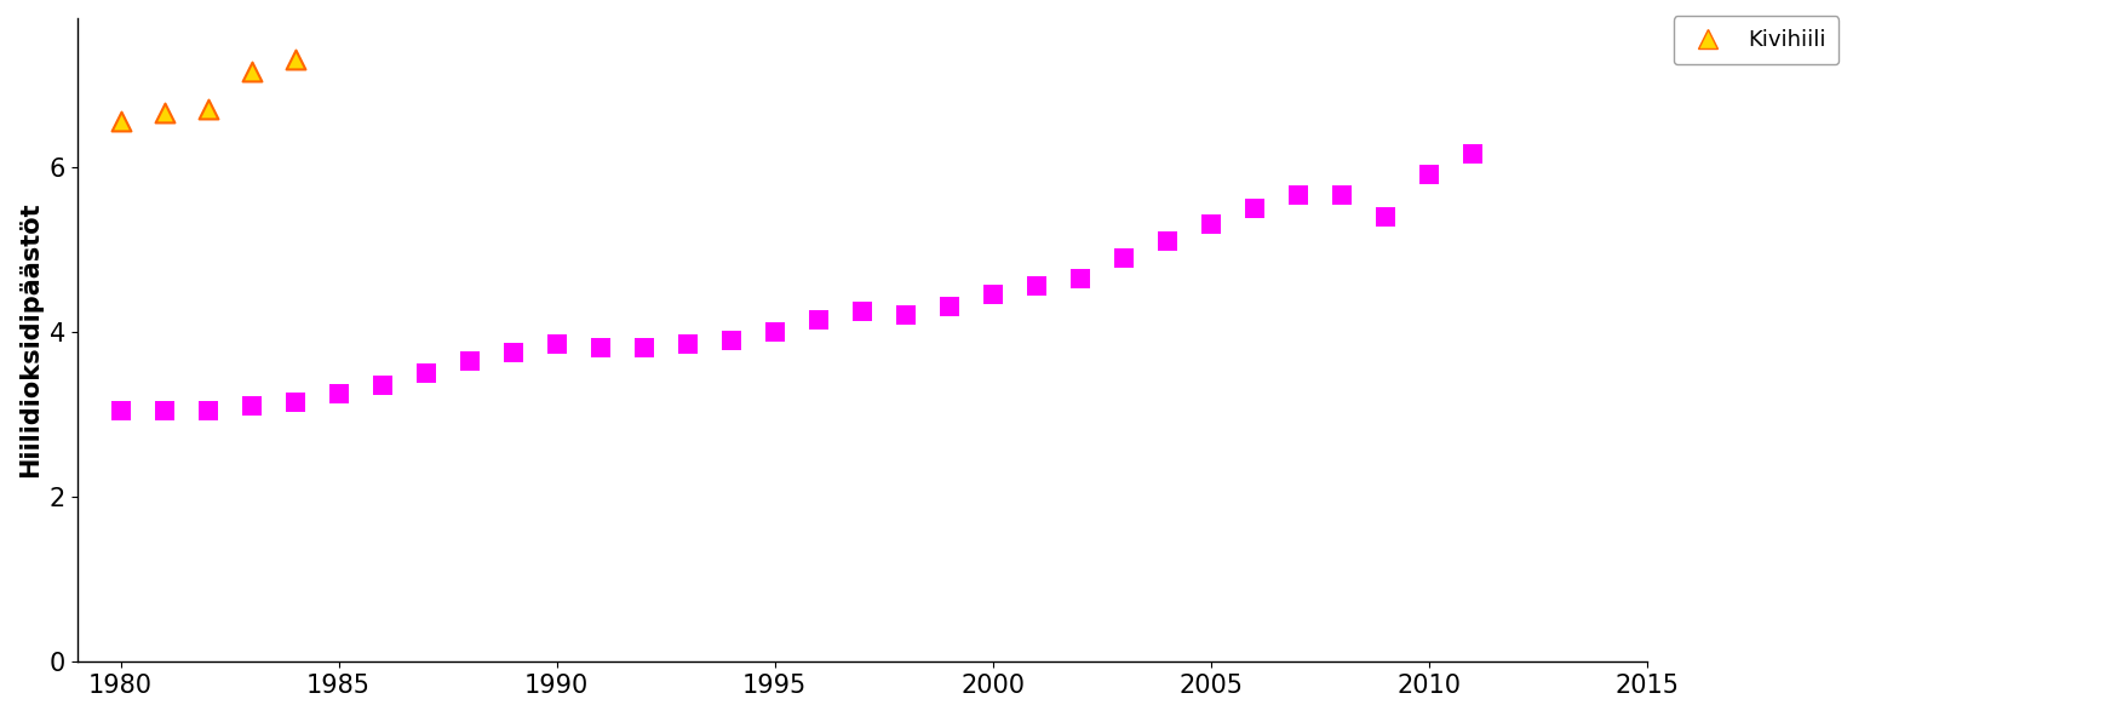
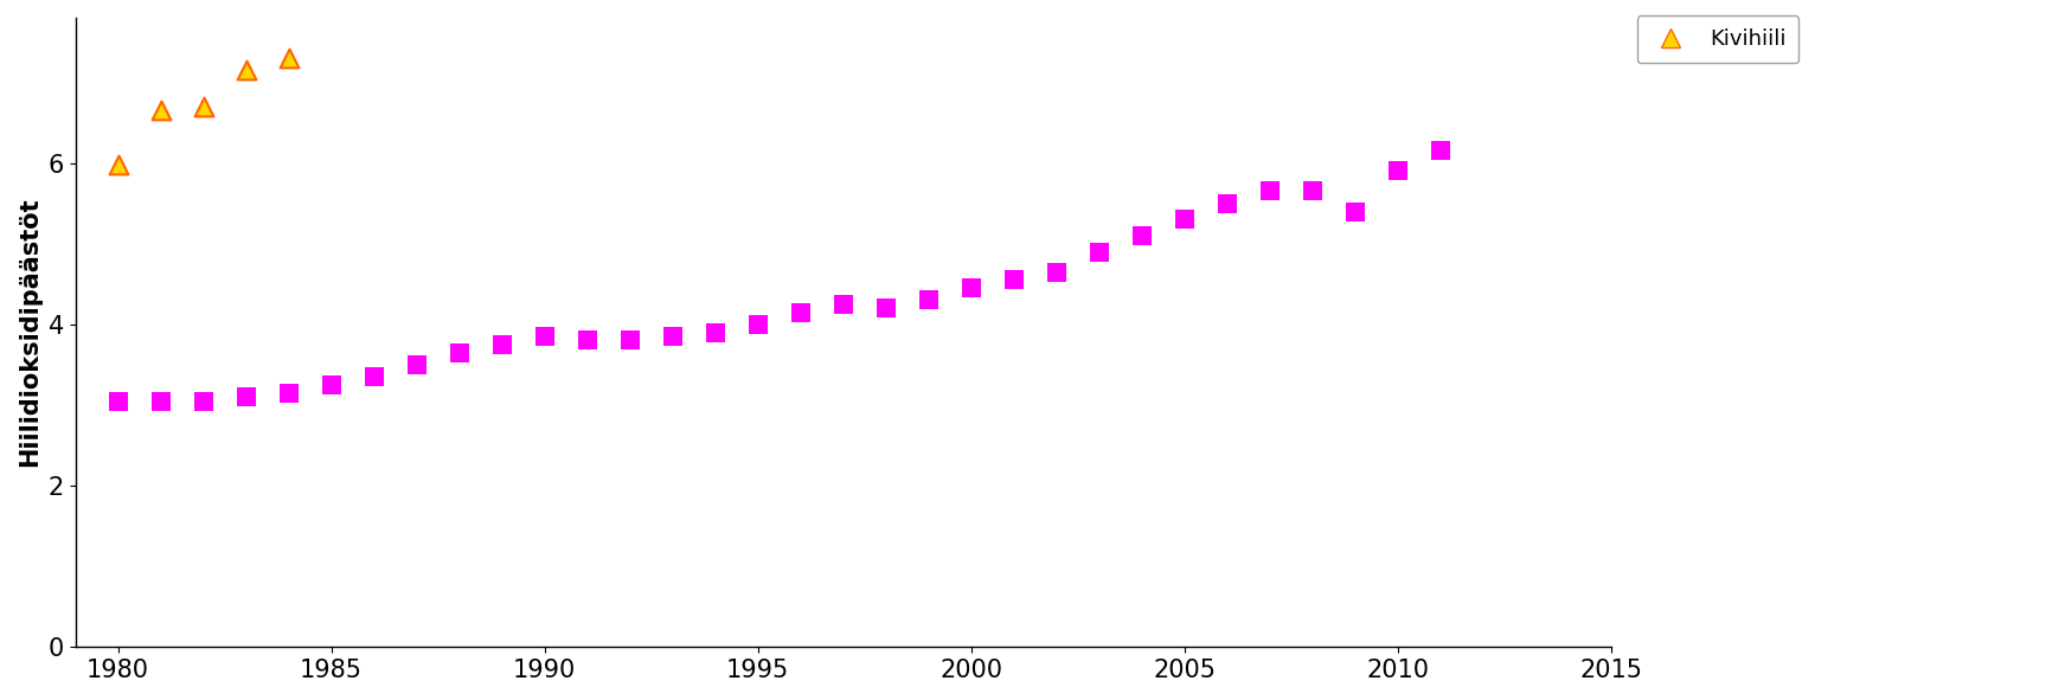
Kivihiili/1980: 6.55 -> 5.98
